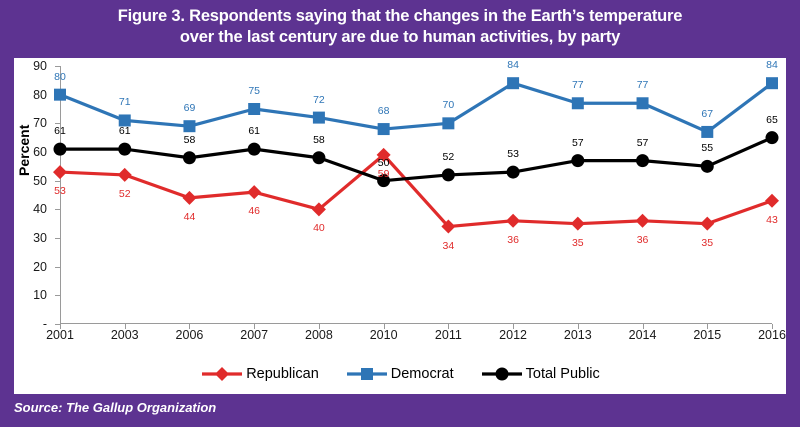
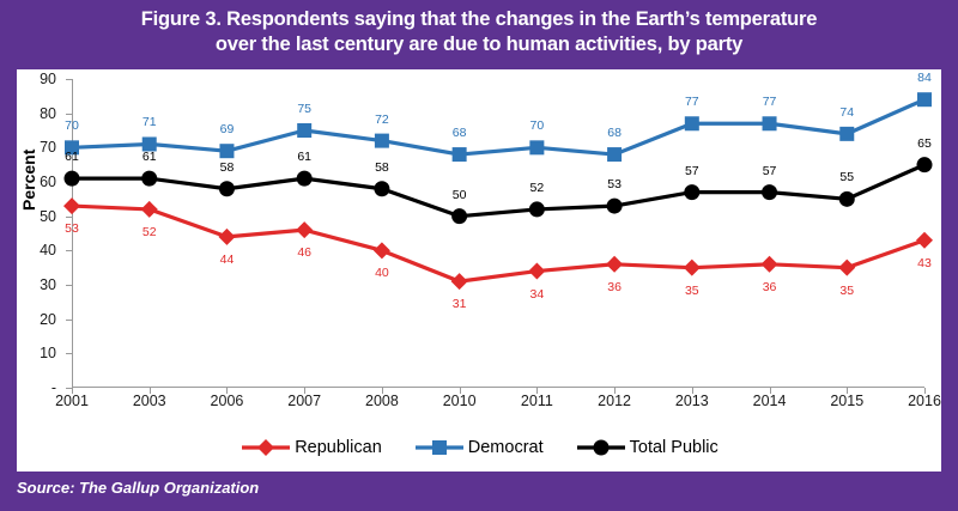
Democrat/2001: 80 -> 70
Republican/2010: 59 -> 31
Democrat/2012: 84 -> 68
Democrat/2015: 67 -> 74
